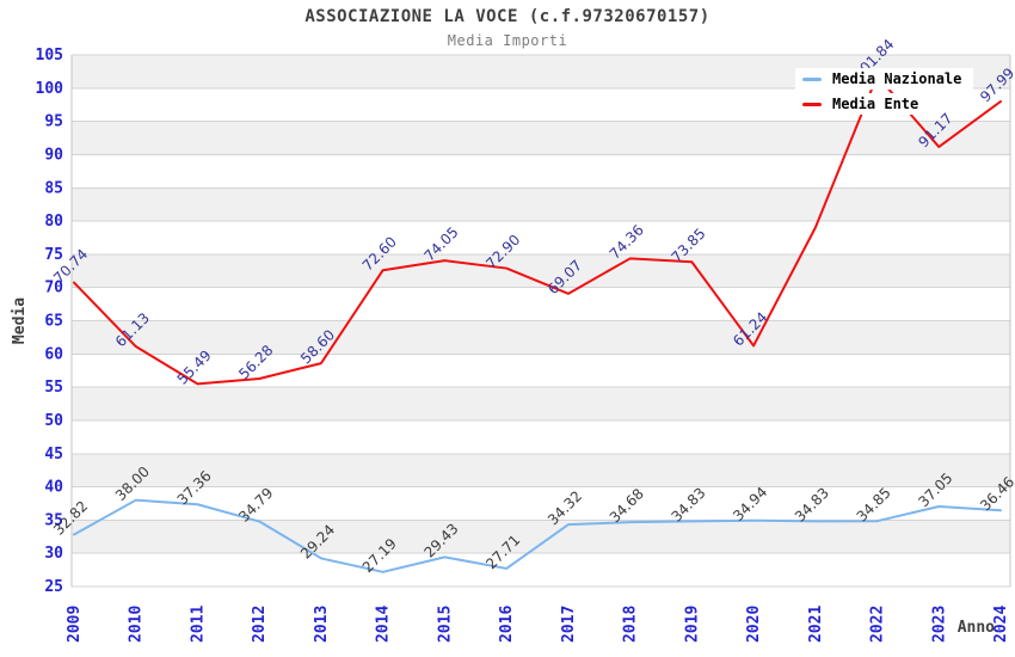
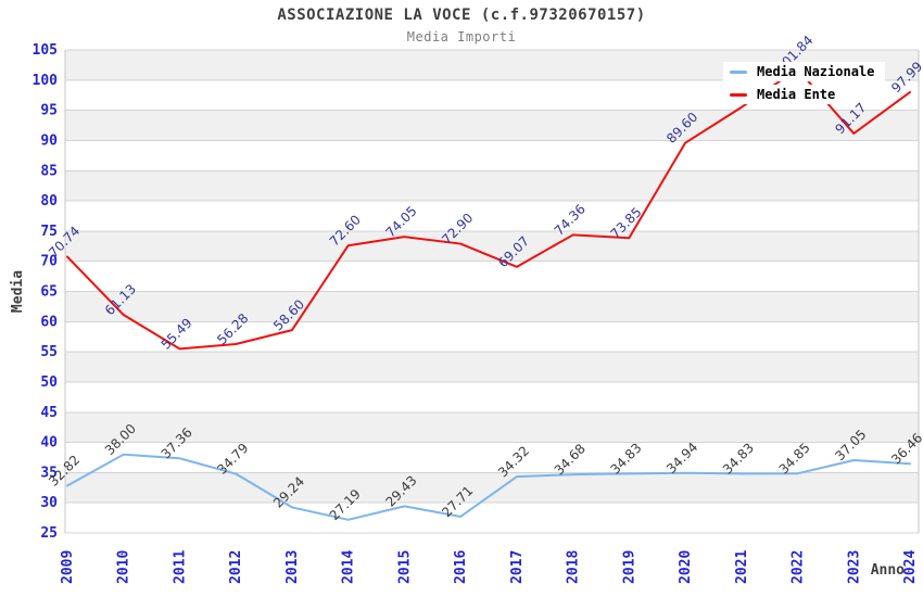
Media Ente/2020: 61.24 -> 89.60
Media Ente/2021: 79 -> 96
